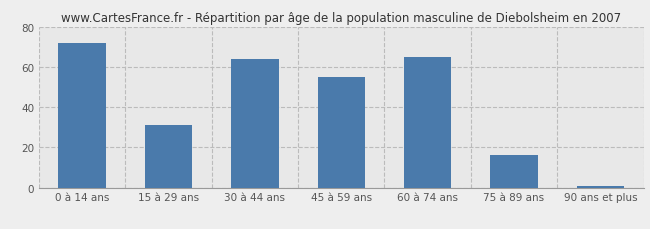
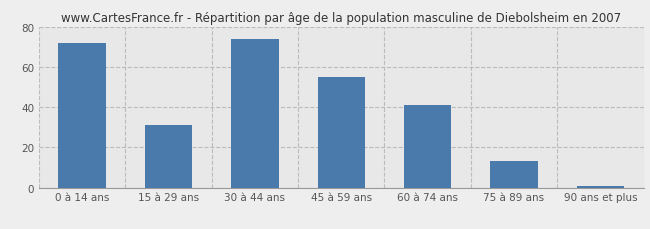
30 à 44 ans: 64 -> 74
60 à 74 ans: 65 -> 41
75 à 89 ans: 16 -> 13
